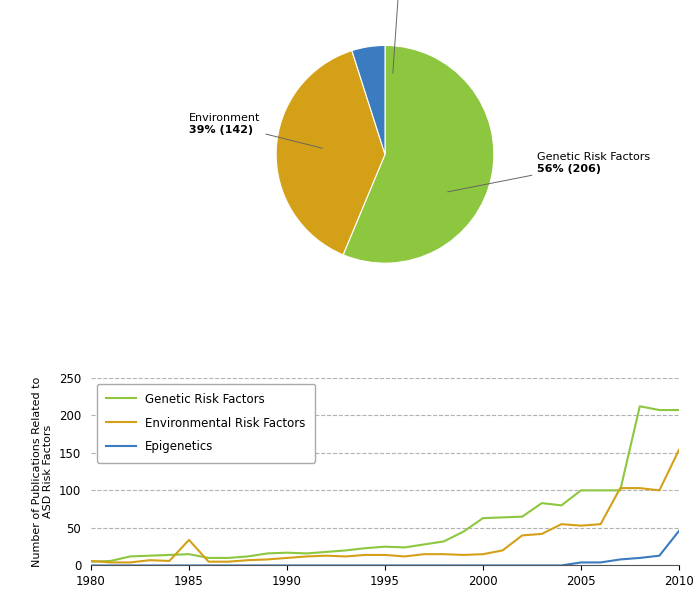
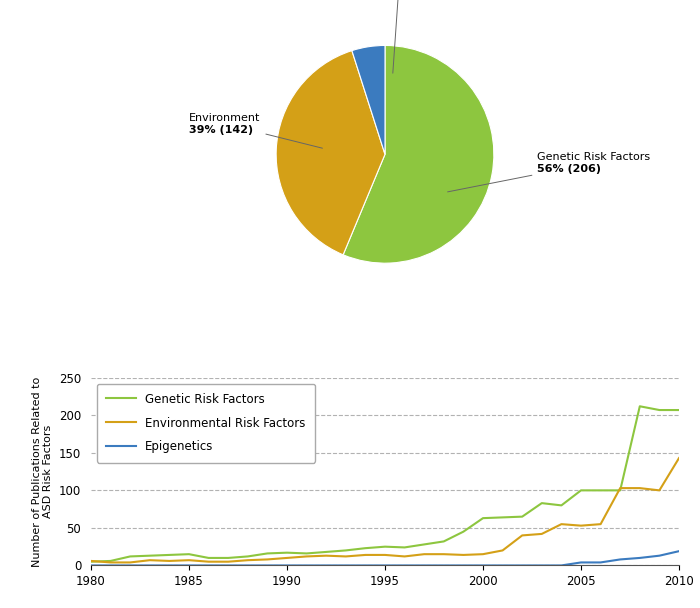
Environmental Risk Factors/1985: 34 -> 7
Environmental Risk Factors/2010: 154 -> 143
Epigenetics/2010: 46 -> 19
